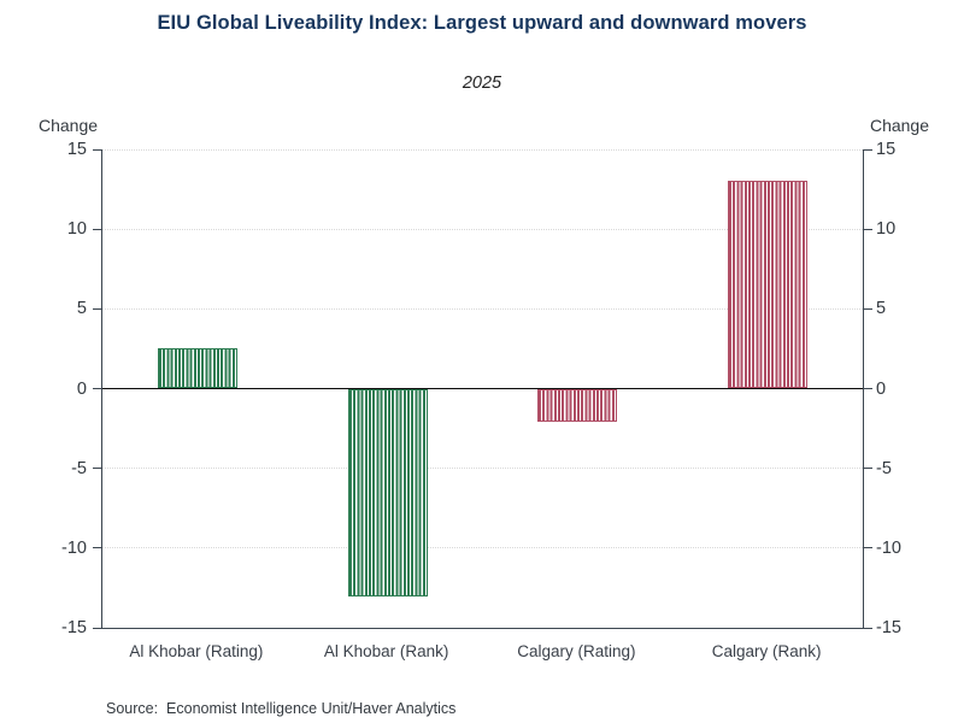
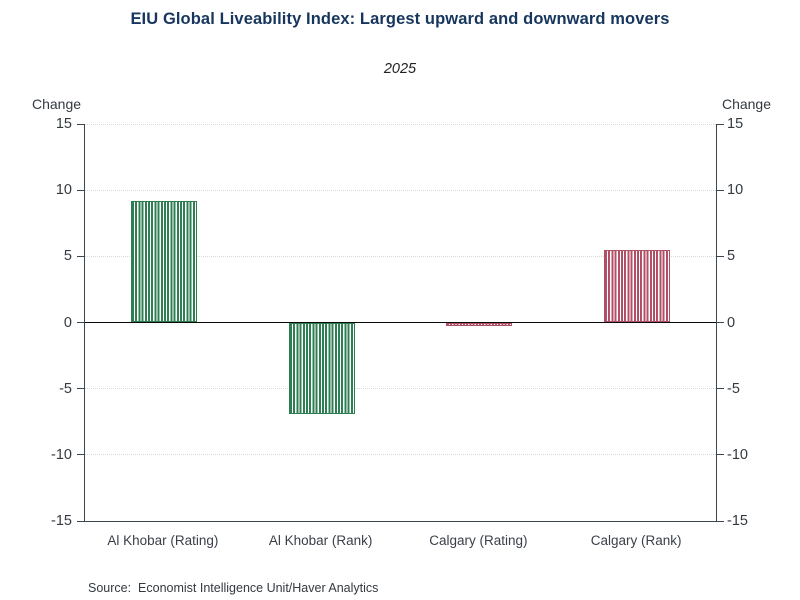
Al Khobar (Rating): 2.5 -> 9.2
Al Khobar (Rank): -13.0 -> -6.9
Calgary (Rating): -2.1 -> -0.3
Calgary (Rank): 13.0 -> 5.5
